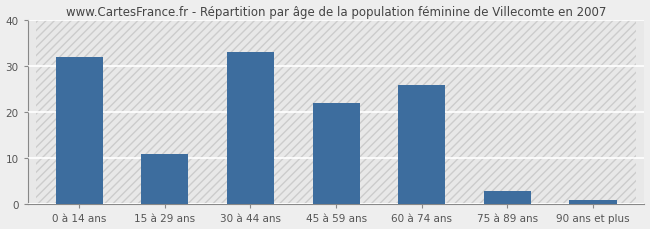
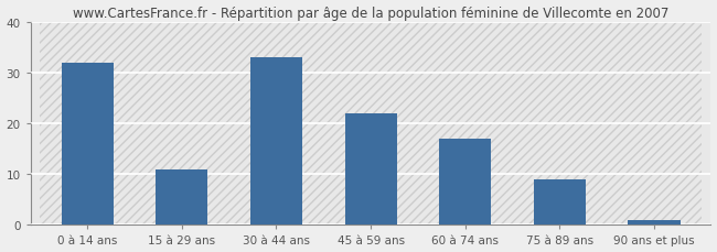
60 à 74 ans: 26 -> 17
75 à 89 ans: 3 -> 9
